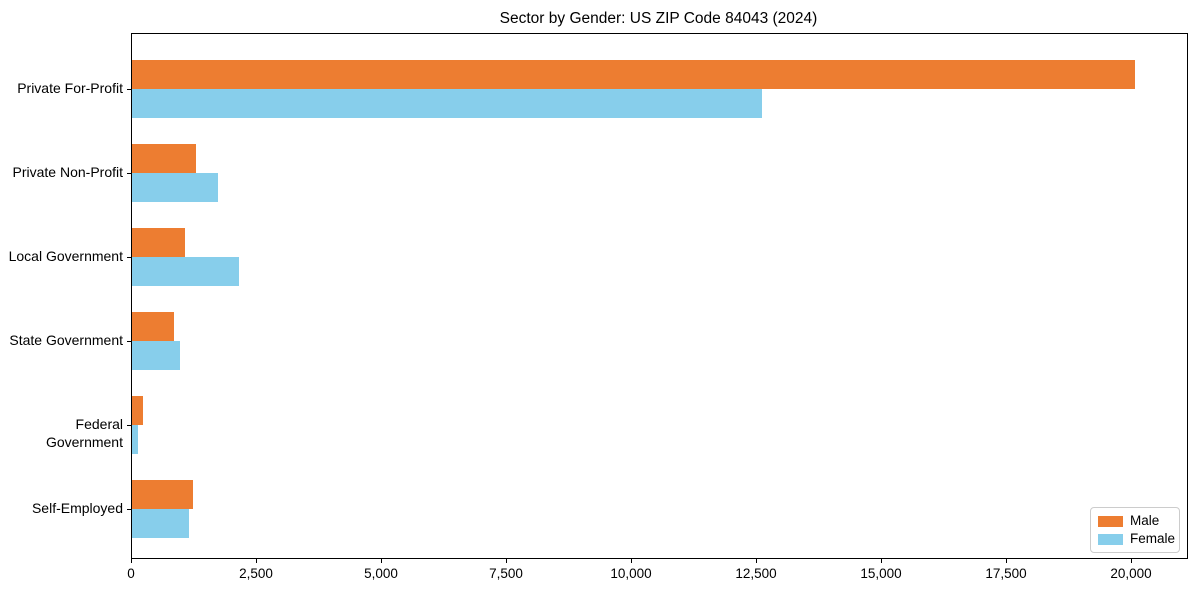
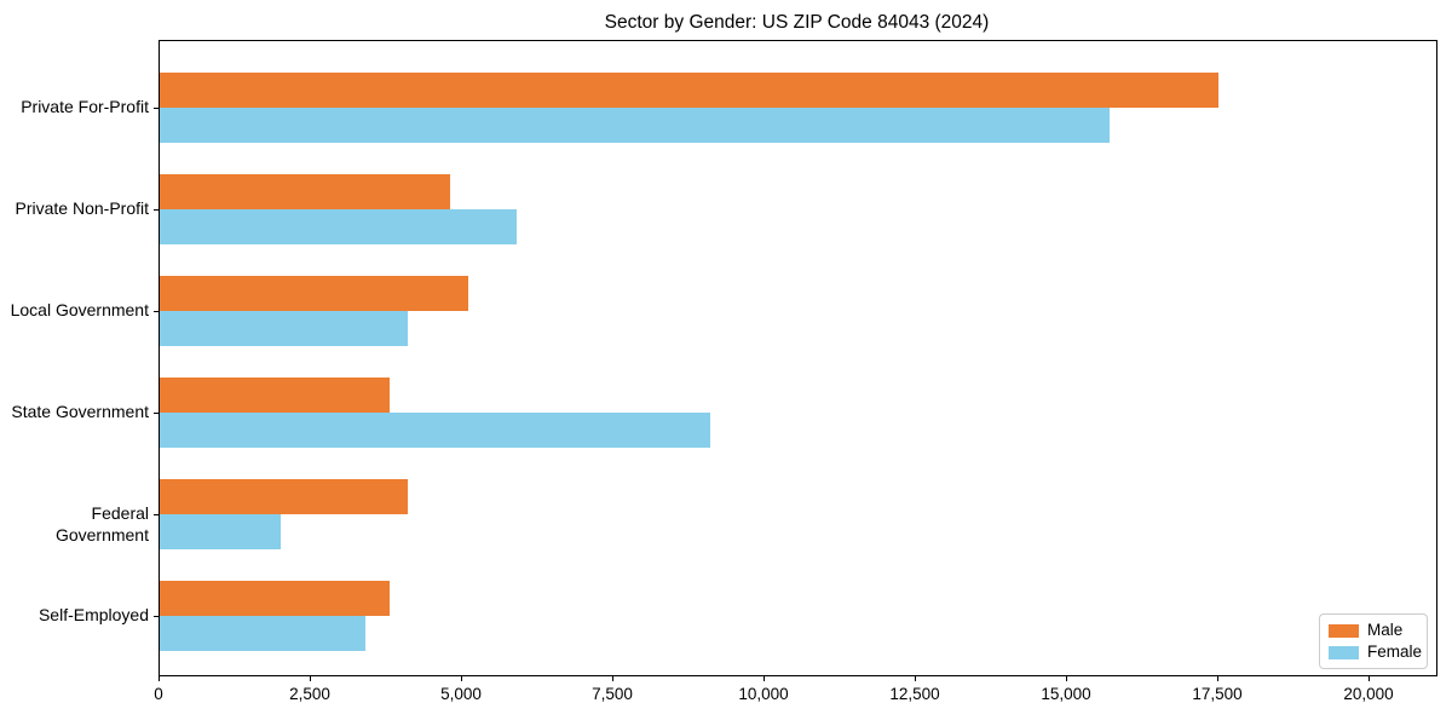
Male/Private For-Profit: 20000 -> 17500
Female/Private For-Profit: 12600 -> 15700
Male/Private Non-Profit: 1300 -> 4800
Female/Private Non-Profit: 1700 -> 5900
Male/Local Government: 1100 -> 5100
Female/Local Government: 2100 -> 4100
Male/State Government: 800 -> 3800
Female/State Government: 1000 -> 9100
Male/Federal Government: 200 -> 4100
Female/Federal Government: 100 -> 2000
Male/Self-Employed: 1200 -> 3800
Female/Self-Employed: 1100 -> 3400
